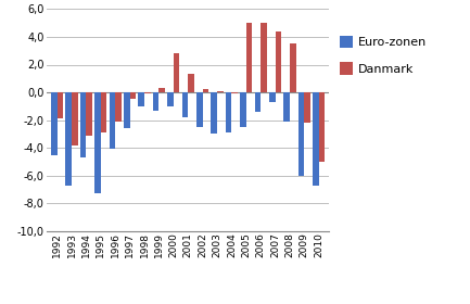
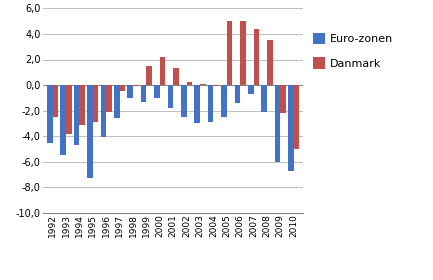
Danmark/1992: -1,9 -> -2,5
Euro-zonen/1993: -6,7 -> -5,5
Danmark/1999: 0,3 -> 1,5
Danmark/2000: 2,8 -> 2,2
